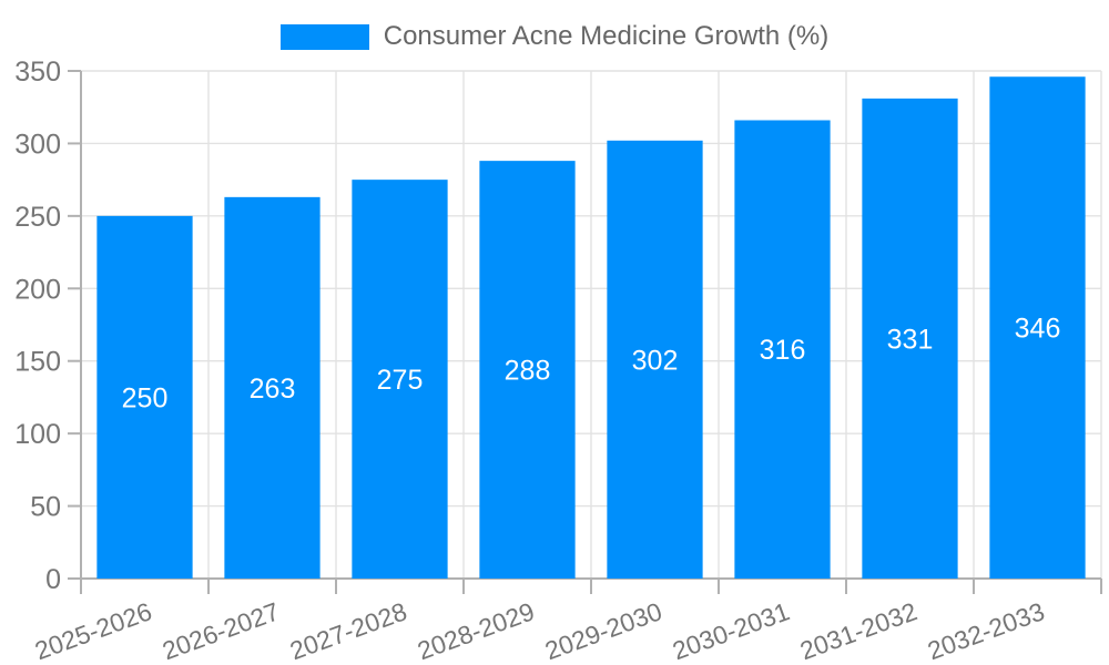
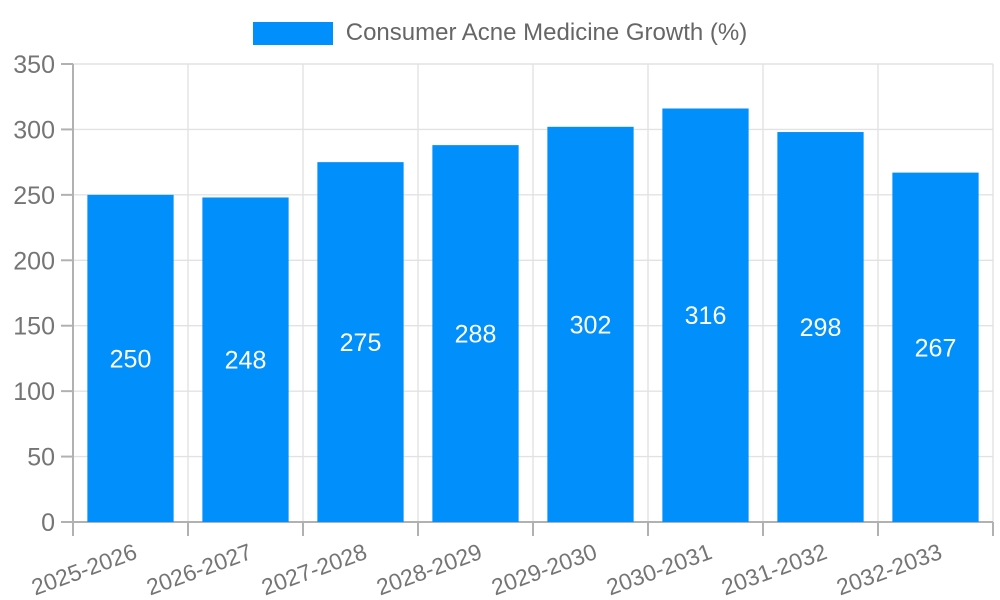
2026-2027: 263 -> 248
2031-2032: 331 -> 298
2032-2033: 346 -> 267
